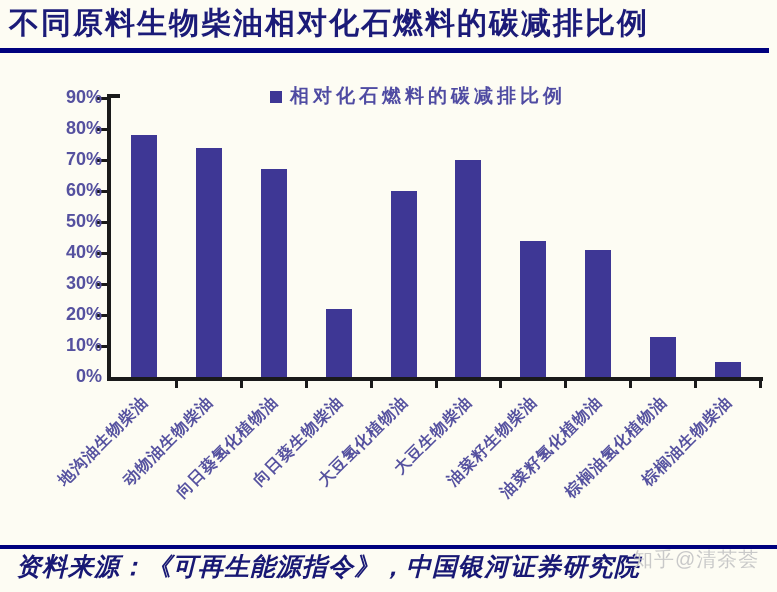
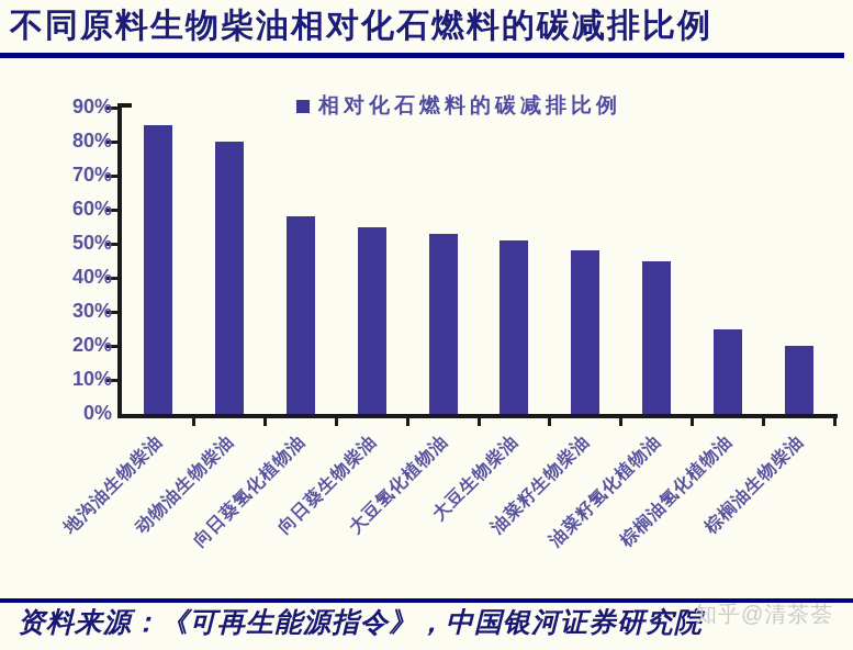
地沟油生物柴油: 78% -> 85%
动物油生物柴油: 74% -> 80%
向日葵氢化植物油: 67% -> 58%
向日葵生物柴油: 22% -> 55%
大豆氢化植物油: 60% -> 53%
大豆生物柴油: 70% -> 51%
油菜籽生物柴油: 44% -> 48%
油菜籽氢化植物油: 41% -> 45%
棕榈油氢化植物油: 13% -> 25%
棕榈油生物柴油: 5% -> 20%
